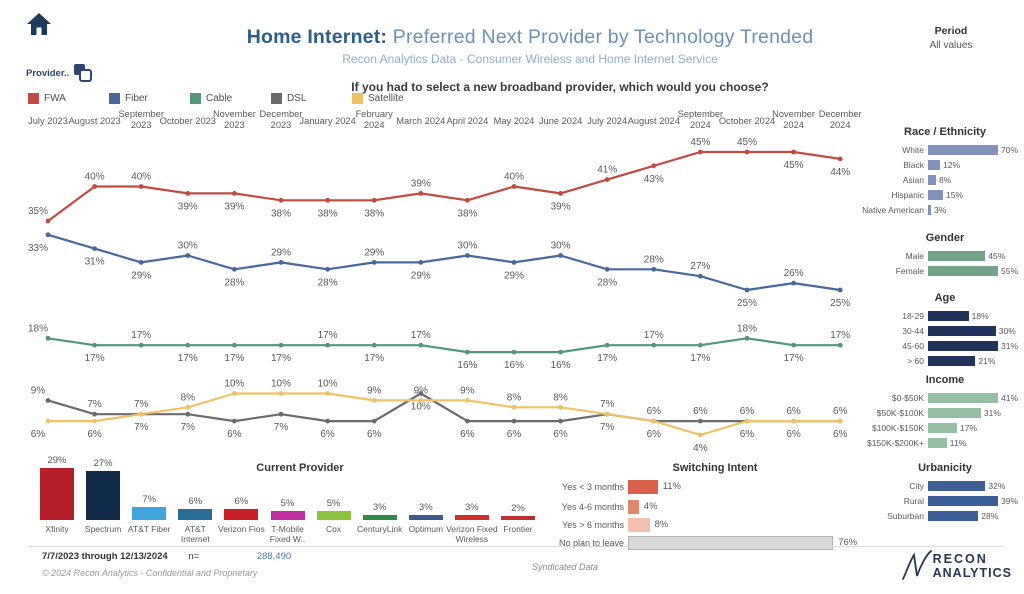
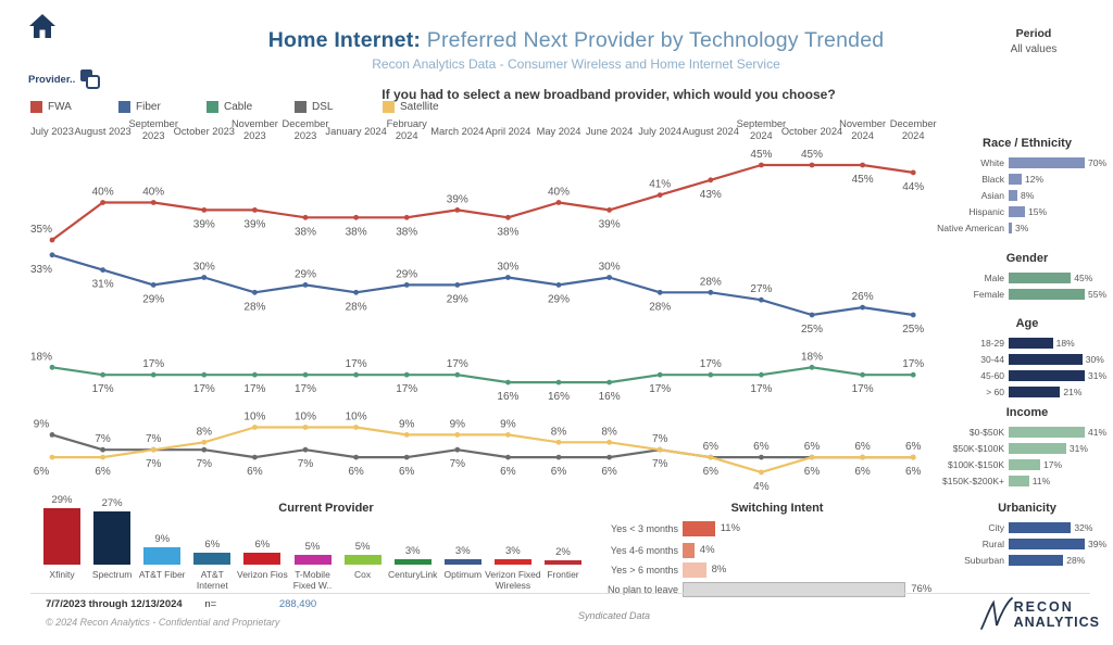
Preferred Next Provider by Technology Trended/DSL/March 2024: 10% -> 7%
Current Provider/AT&T Fiber: 7% -> 9%
